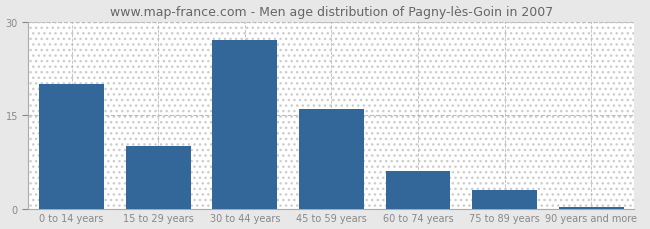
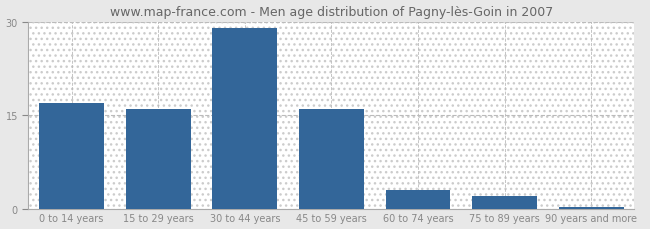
0 to 14 years: 20.0 -> 17.0
15 to 29 years: 10.0 -> 16.0
30 to 44 years: 27.0 -> 29.0
60 to 74 years: 6.0 -> 3.0
75 to 89 years: 3.0 -> 2.0
